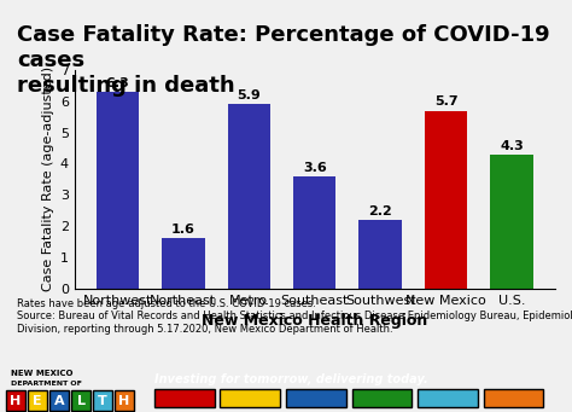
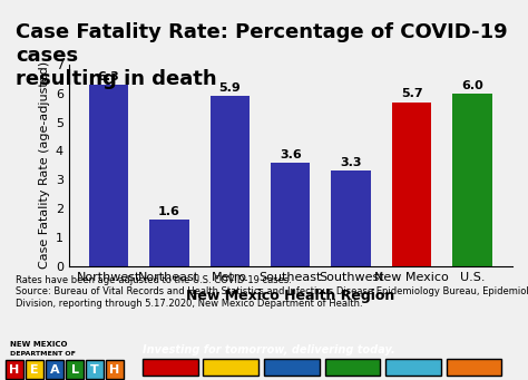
Southwest: 2.2 -> 3.3
U.S.: 4.3 -> 6.0
